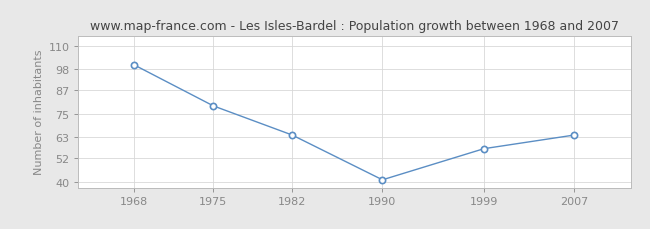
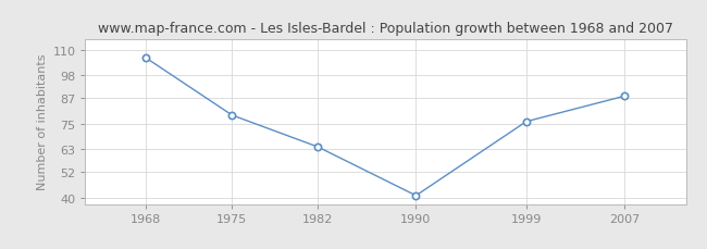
1968: 100 -> 106
1999: 57 -> 76
2007: 64 -> 88
